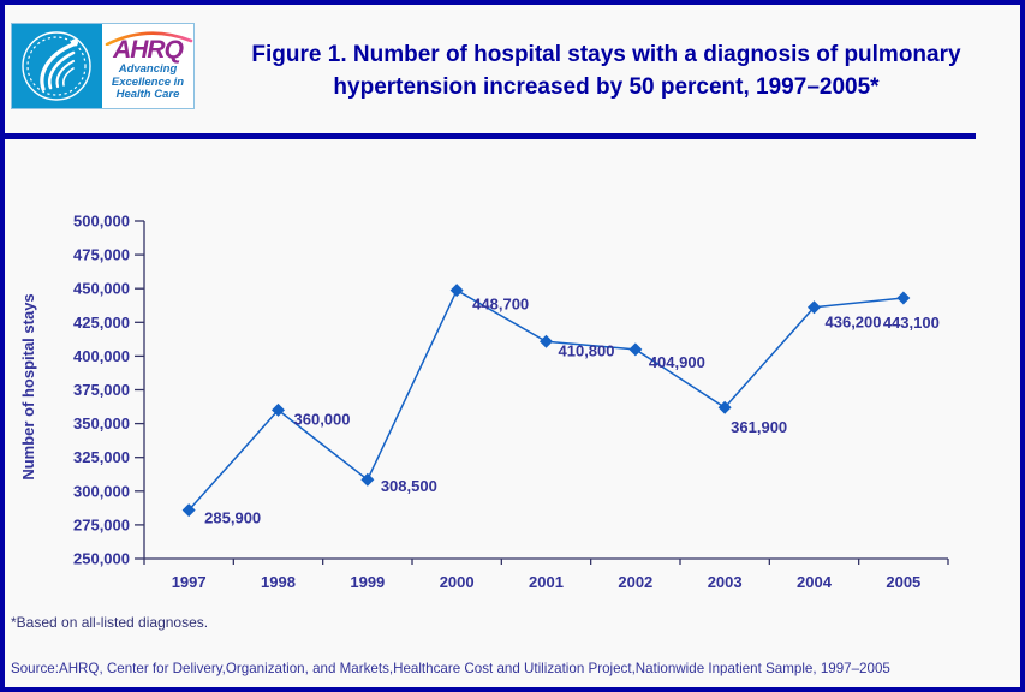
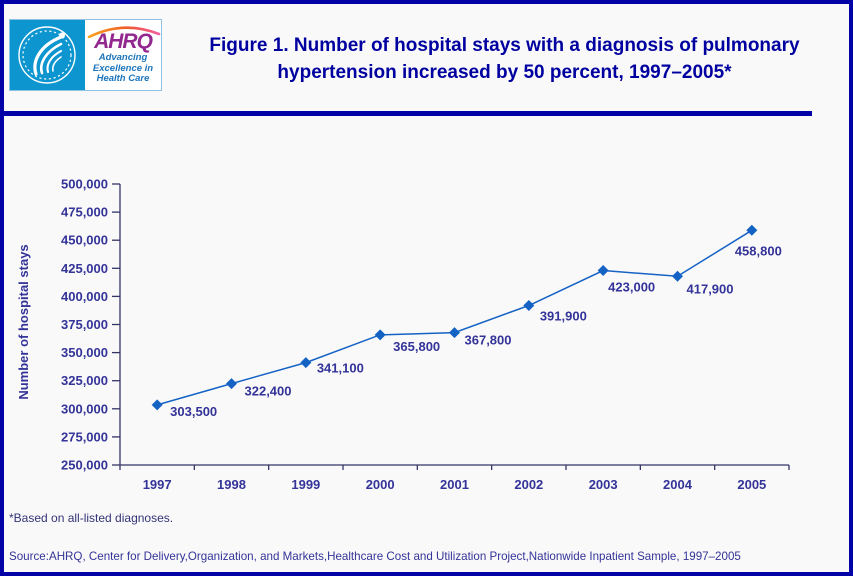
1997: 285,900 -> 303,500
1998: 360,000 -> 322,400
1999: 308,500 -> 341,100
2000: 448,700 -> 365,800
2001: 410,800 -> 367,800
2002: 404,900 -> 391,900
2003: 361,900 -> 423,000
2004: 436,200 -> 417,900
2005: 443,100 -> 458,800
